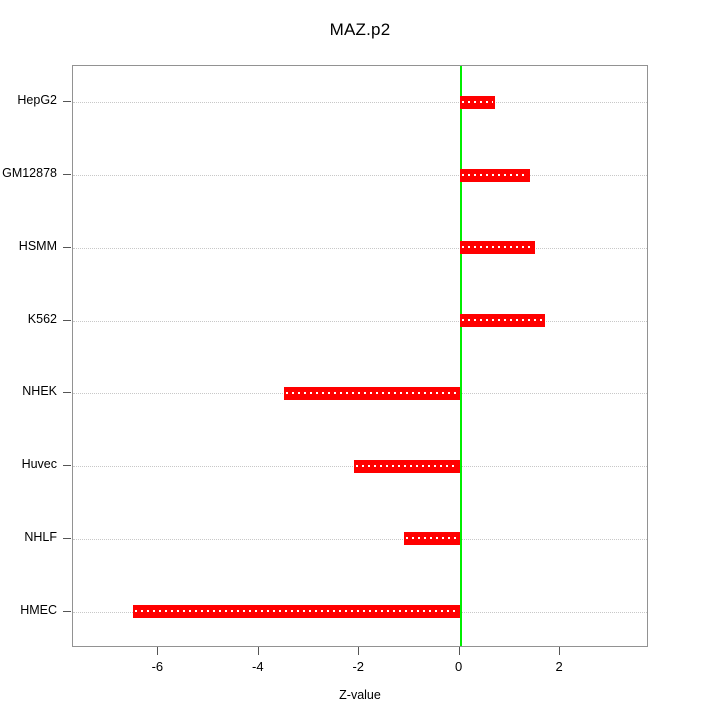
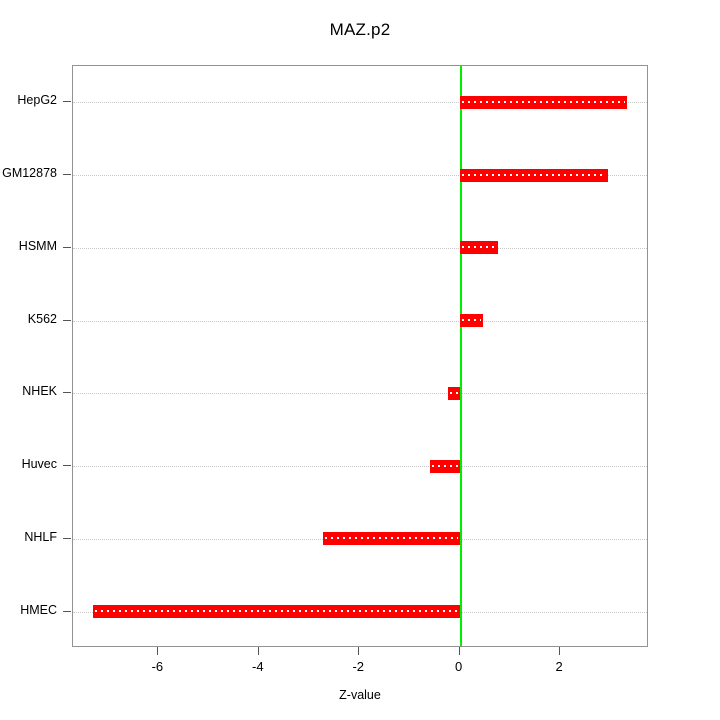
HepG2: 0.7 -> 3.3
GM12878: 1.4 -> 3.0
HSMM: 1.5 -> 0.8
K562: 1.7 -> 0.5
NHEK: -3.5 -> -0.2
Huvec: -2.1 -> -0.6
NHLF: -1.1 -> -2.7
HMEC: -6.5 -> -7.3
